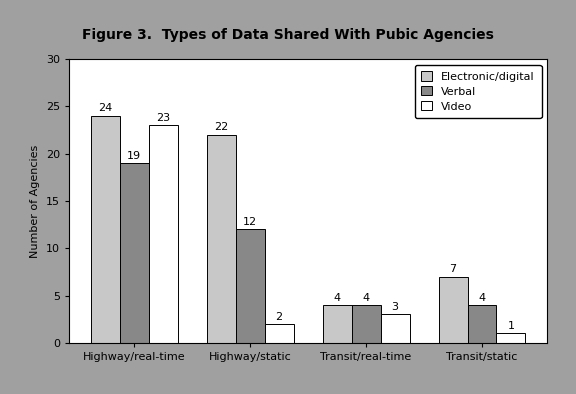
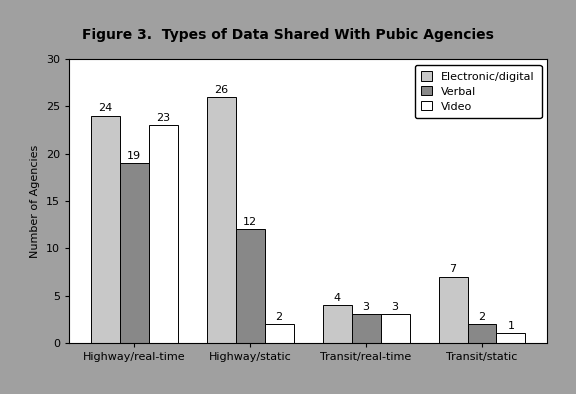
Electronic/digital/Highway/static: 22 -> 26
Verbal/Transit/real-time: 4 -> 3
Verbal/Transit/static: 4 -> 2
